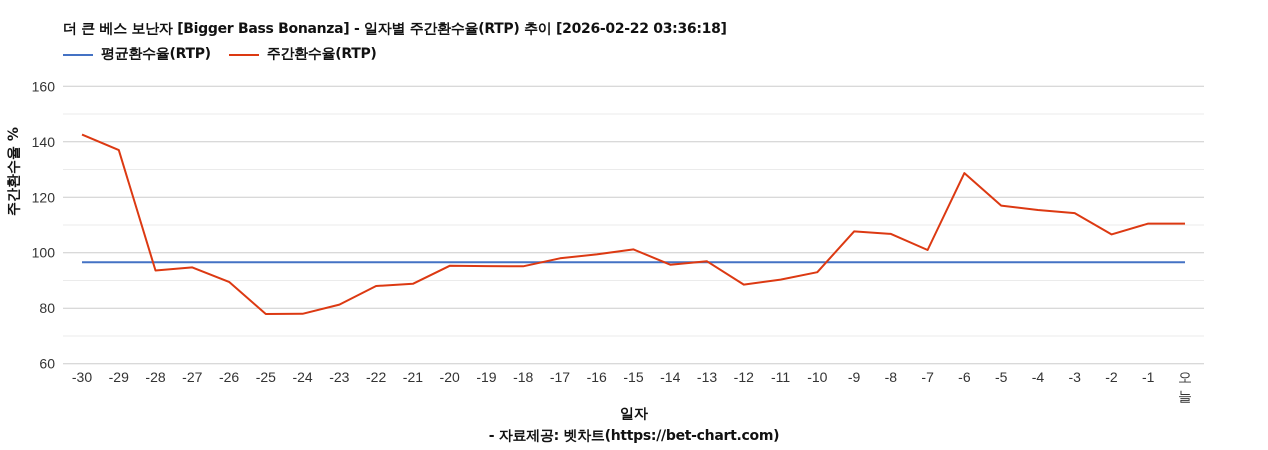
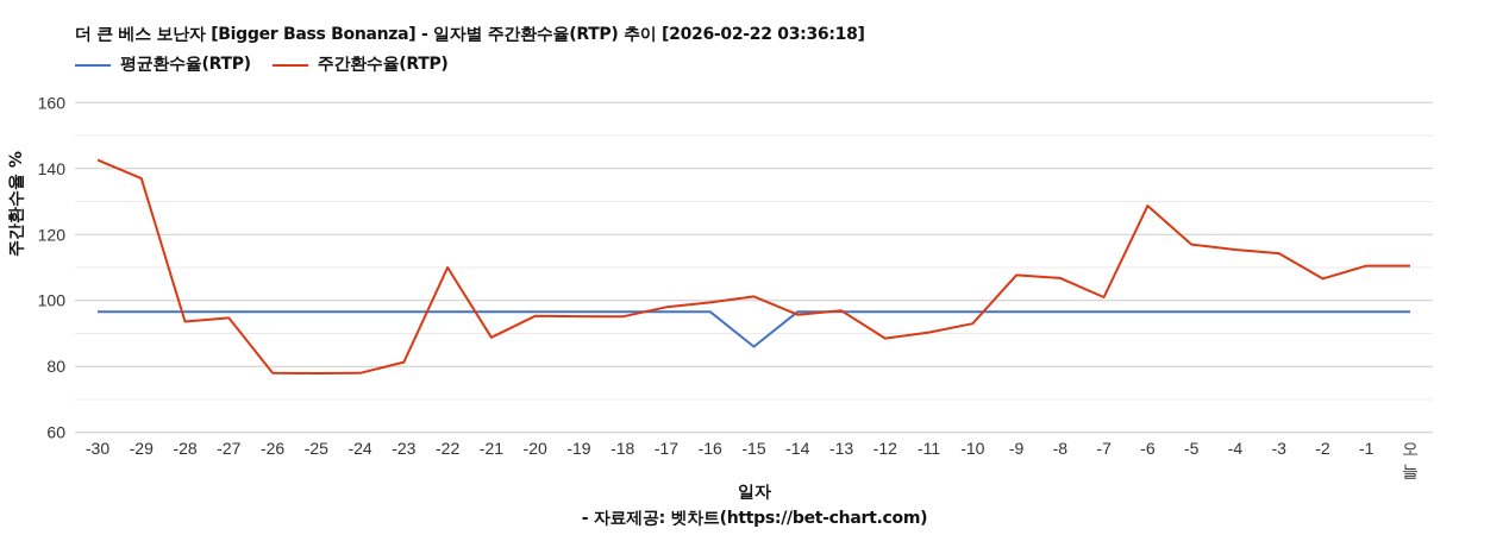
주간환수율(RTP)/-26: 90 -> 78
주간환수율(RTP)/-22: 88 -> 110
평균환수율(RTP)/-15: 97 -> 86
